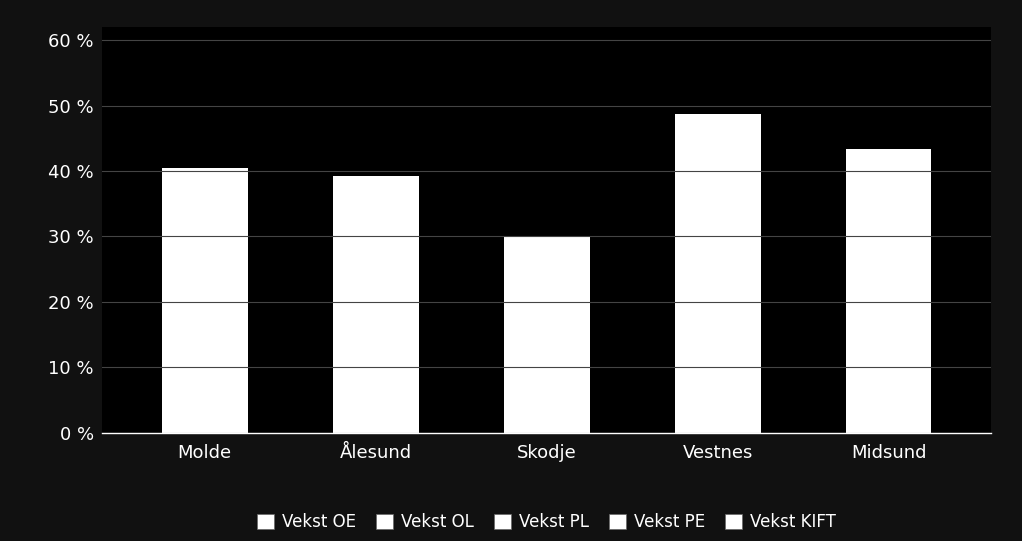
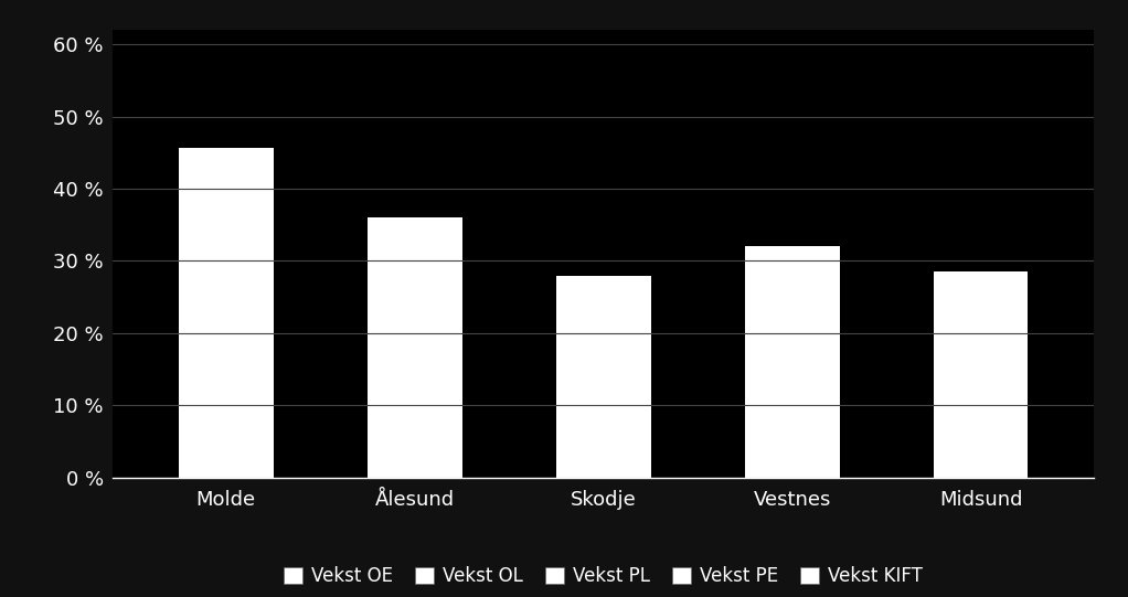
Molde: 40.5 % -> 45.6 %
Ålesund: 39.3 % -> 36.0 %
Skodje: 29.9 % -> 28.0 %
Vestnes: 48.7 % -> 32.0 %
Midsund: 43.3 % -> 28.6 %
